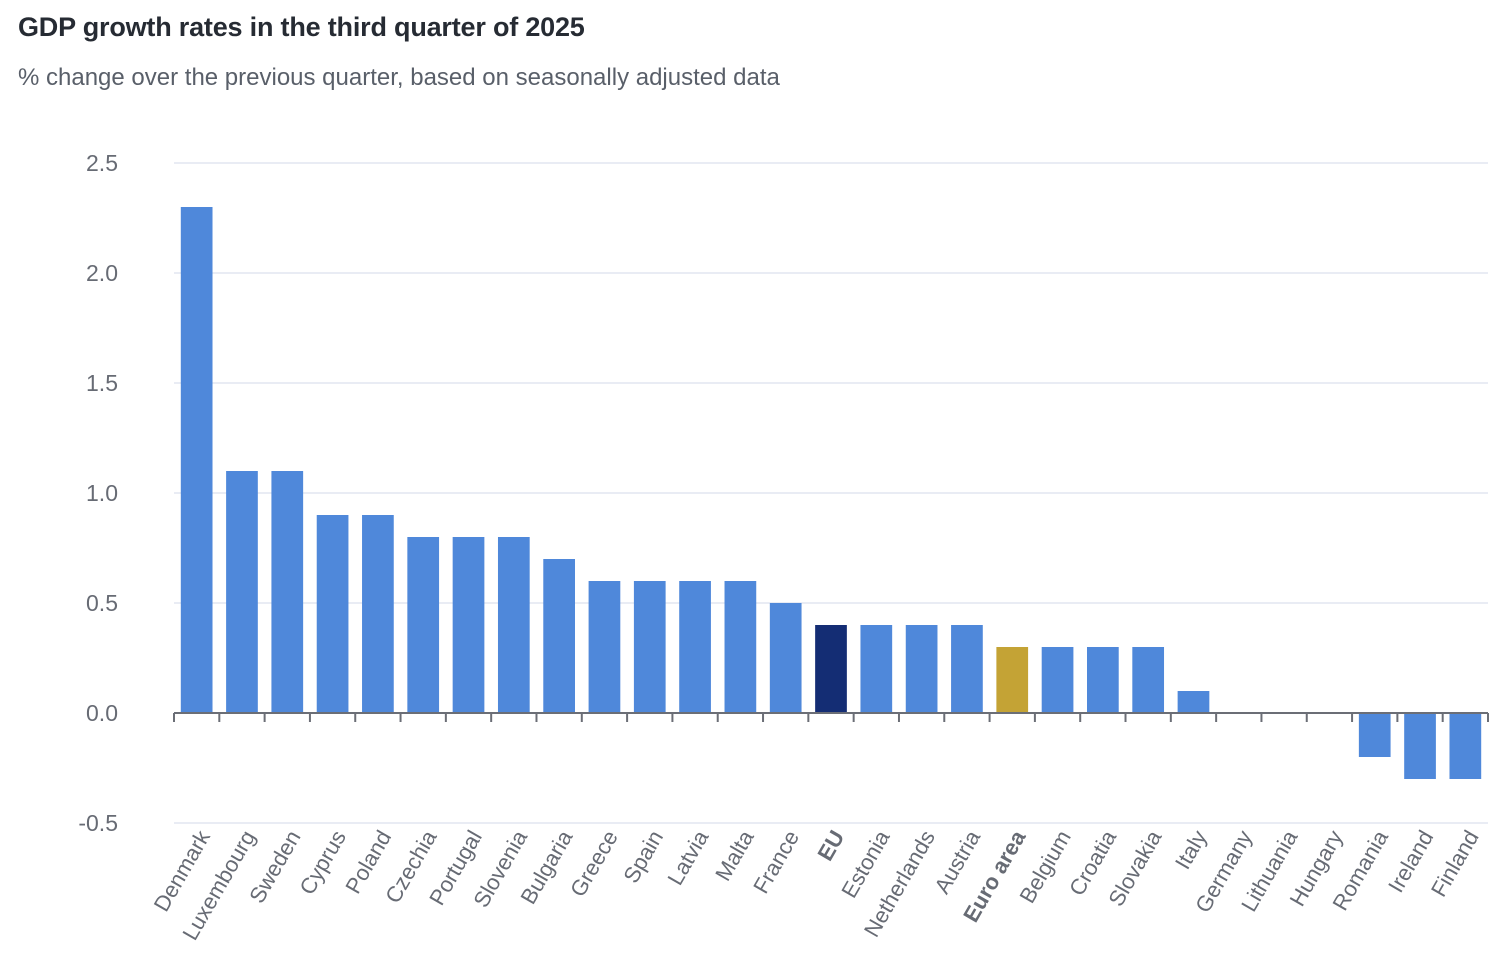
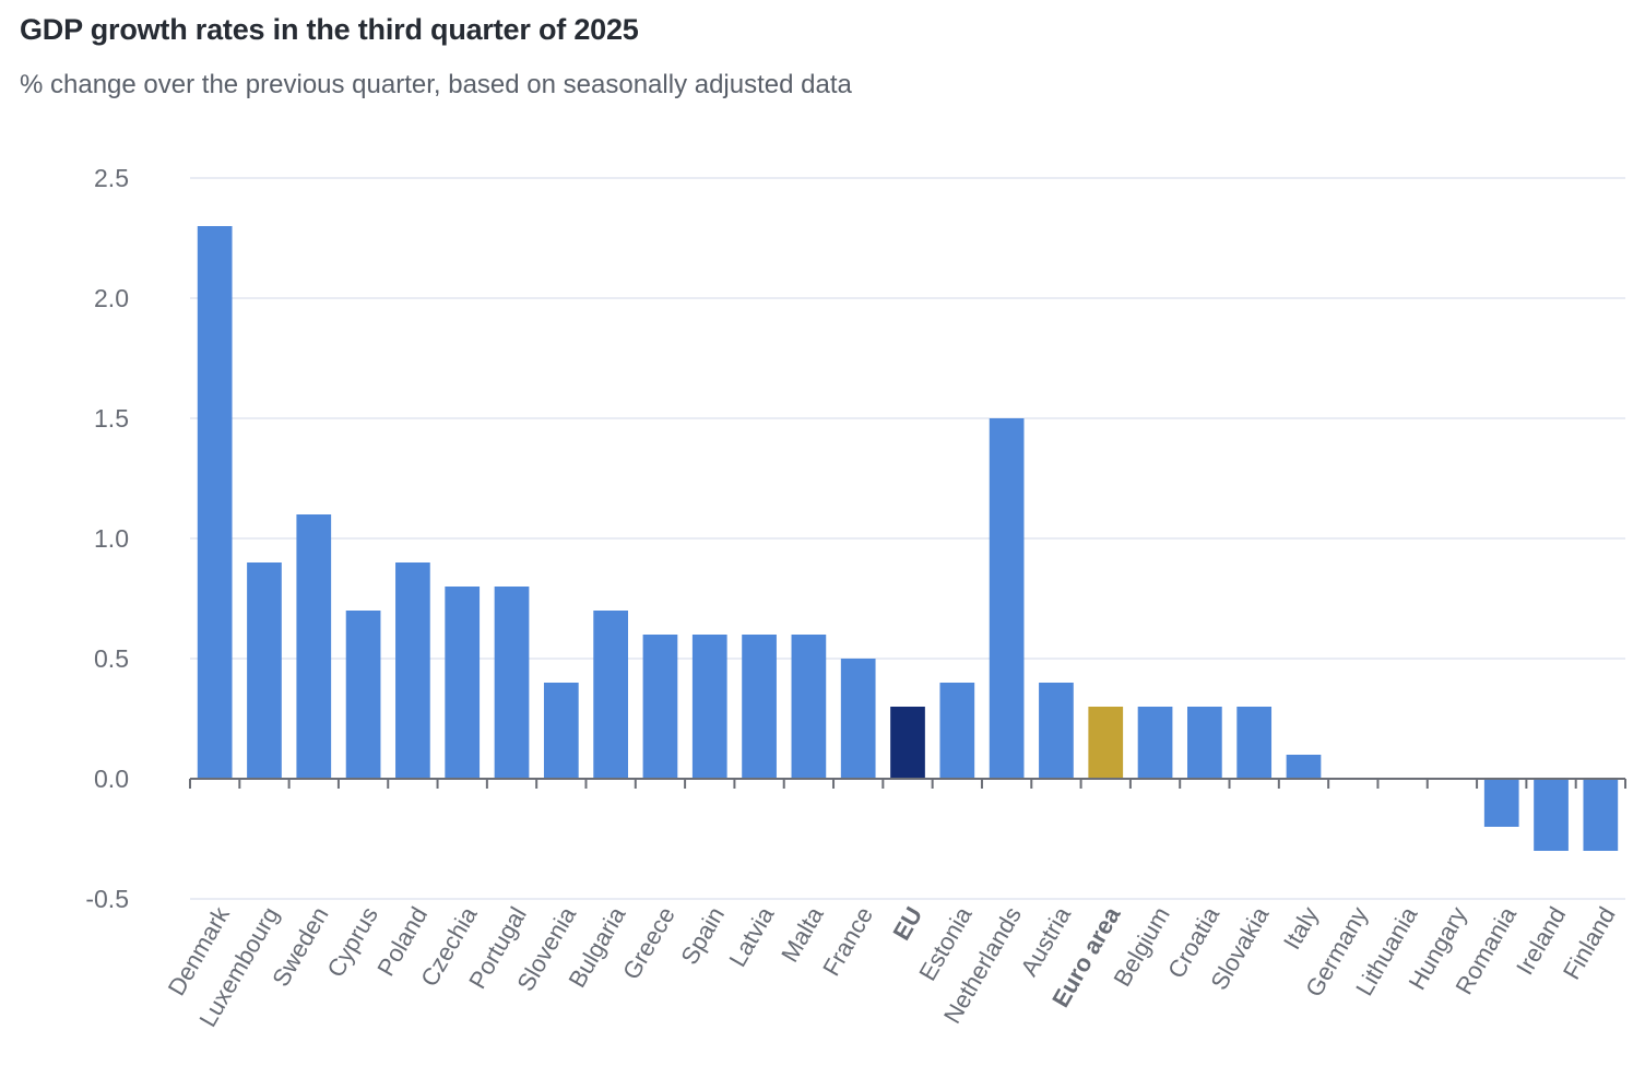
Luxembourg: 1.1 -> 0.9
Cyprus: 0.9 -> 0.7
Slovenia: 0.8 -> 0.4
EU: 0.4 -> 0.3
Netherlands: 0.4 -> 1.5
